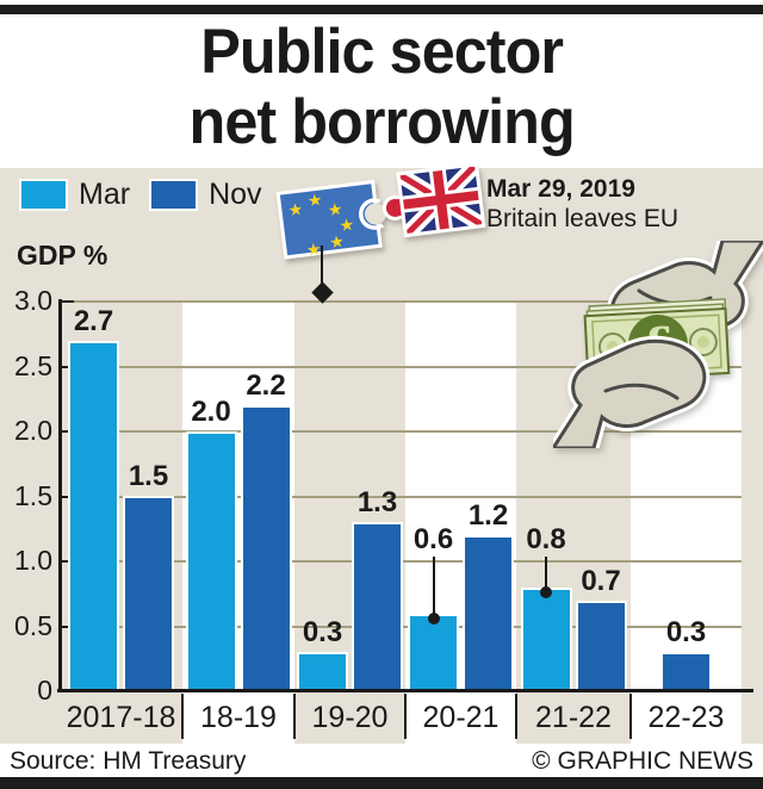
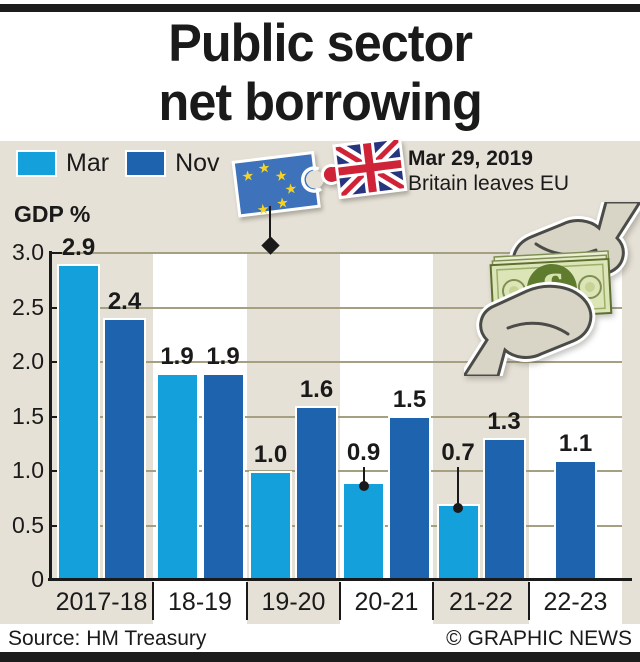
Mar/2017-18: 2.7 -> 2.9
Nov/2017-18: 1.5 -> 2.4
Mar/18-19: 2.0 -> 1.9
Nov/18-19: 2.2 -> 1.9
Mar/19-20: 0.3 -> 1.0
Nov/19-20: 1.3 -> 1.6
Mar/20-21: 0.6 -> 0.9
Nov/20-21: 1.2 -> 1.5
Mar/21-22: 0.8 -> 0.7
Nov/21-22: 0.7 -> 1.3
Nov/22-23: 0.3 -> 1.1
